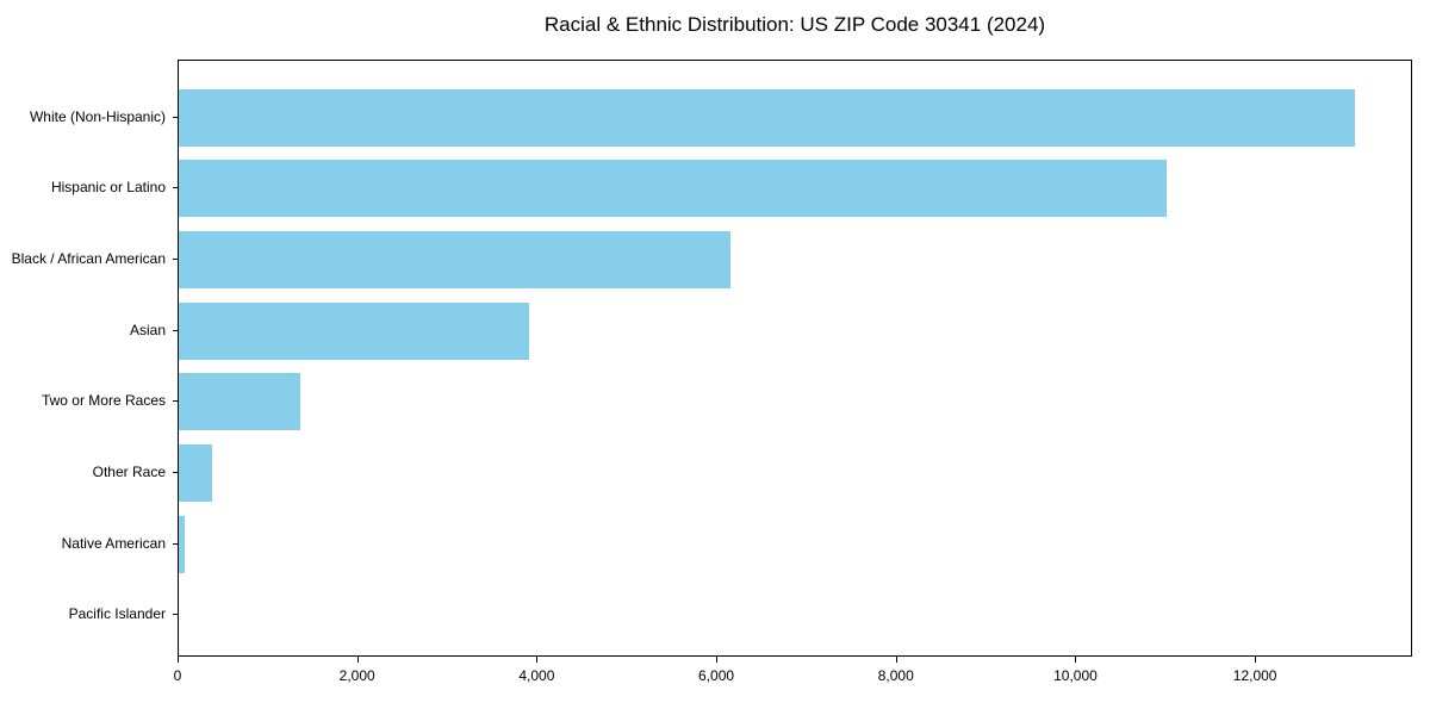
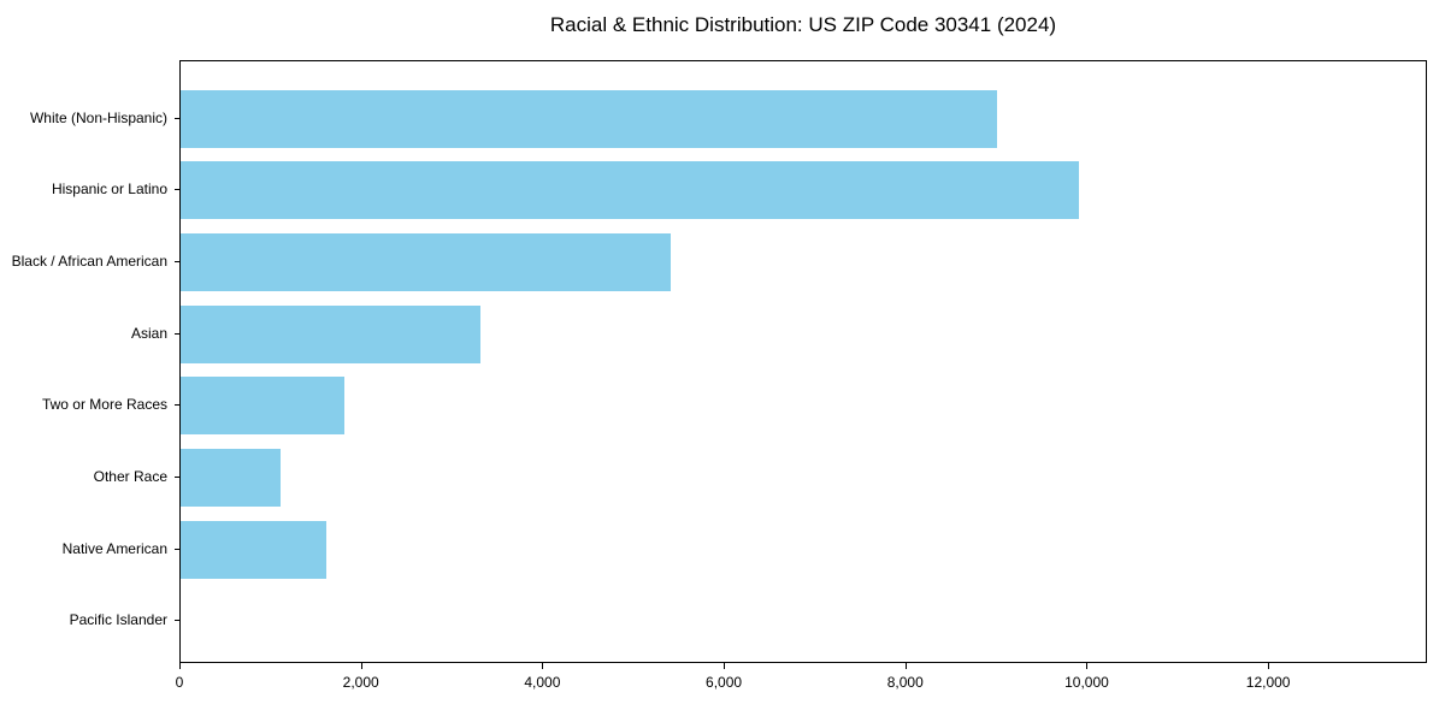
White (Non-Hispanic): 13100 -> 9000
Hispanic or Latino: 11000 -> 9900
Black / African American: 6200 -> 5400
Asian: 3900 -> 3300
Two or More Races: 1400 -> 1800
Other Race: 400 -> 1100
Native American: 100 -> 1600
